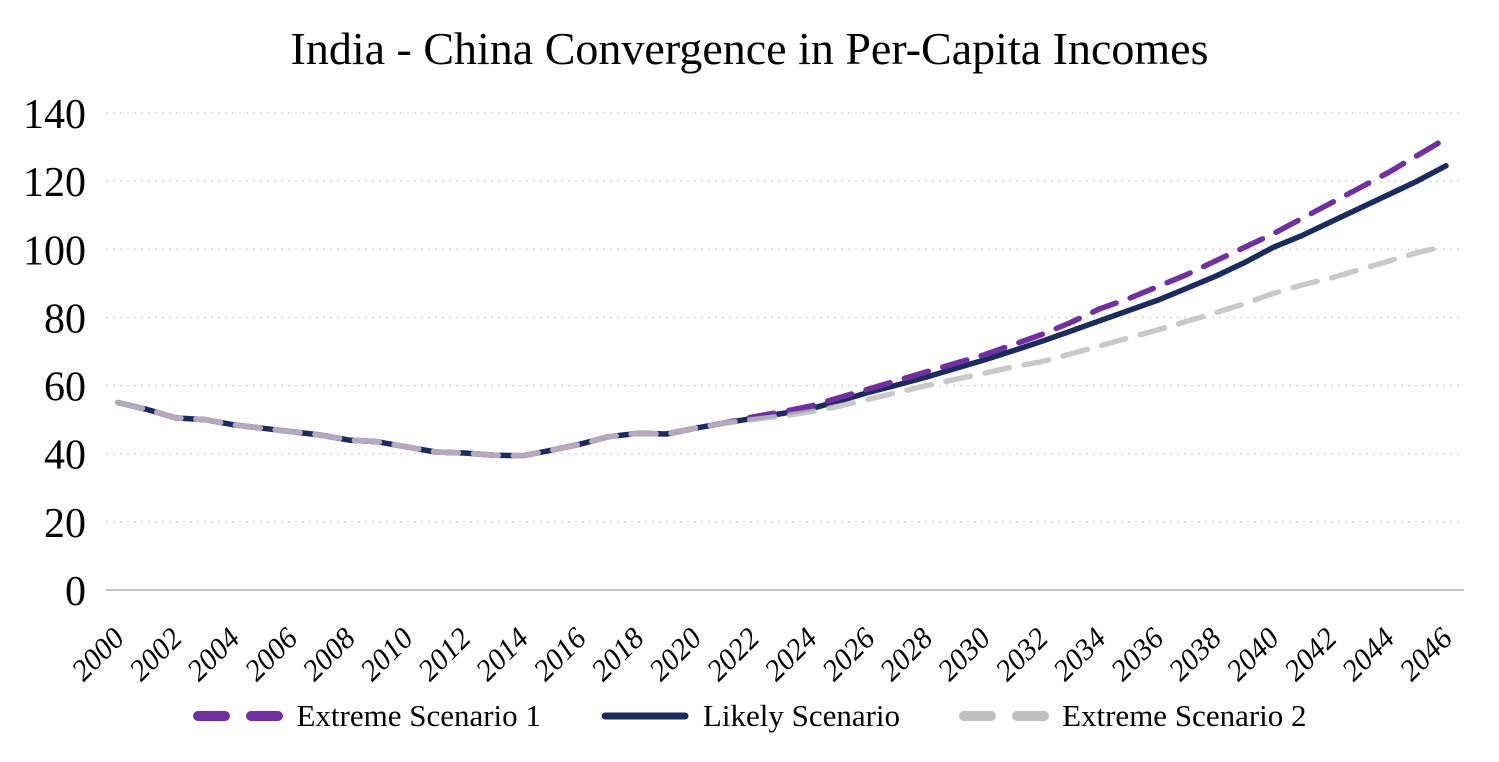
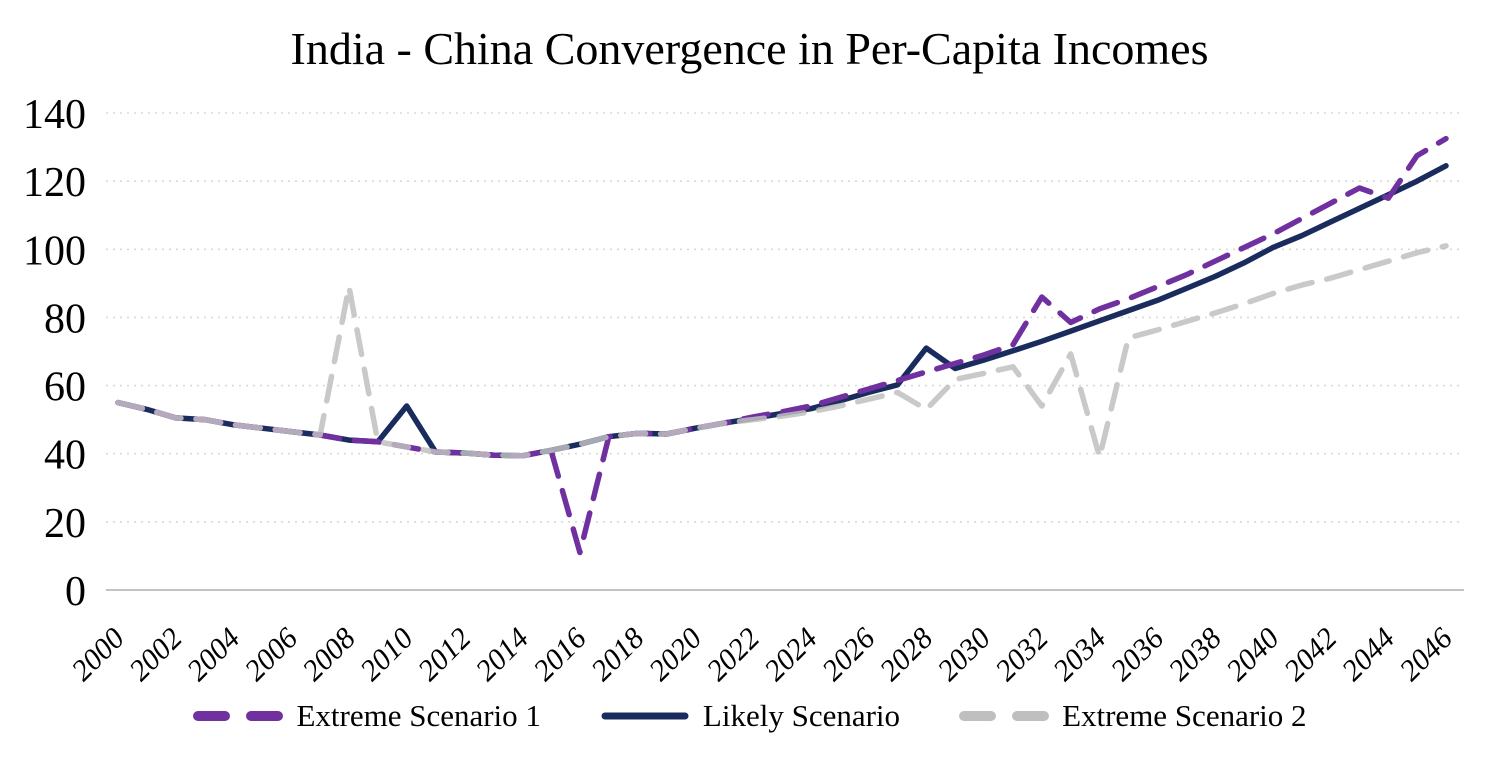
Extreme Scenario 2/2008: 44 -> 89
Likely Scenario/2010: 42 -> 54
Extreme Scenario 1/2016: 43 -> 11
Likely Scenario/2028: 62 -> 71
Extreme Scenario 2/2028: 60 -> 53
Extreme Scenario 1/2032: 75 -> 86
Extreme Scenario 2/2032: 67 -> 54
Extreme Scenario 2/2034: 72 -> 39
Extreme Scenario 1/2044: 122 -> 115
